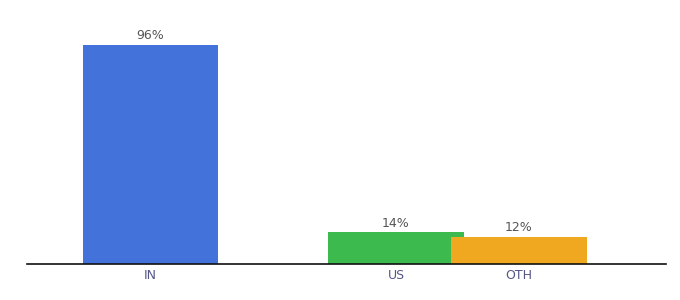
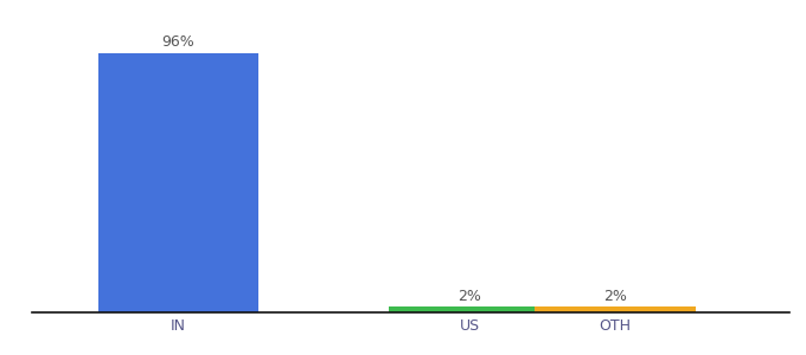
US: 14% -> 2%
OTH: 12% -> 2%
